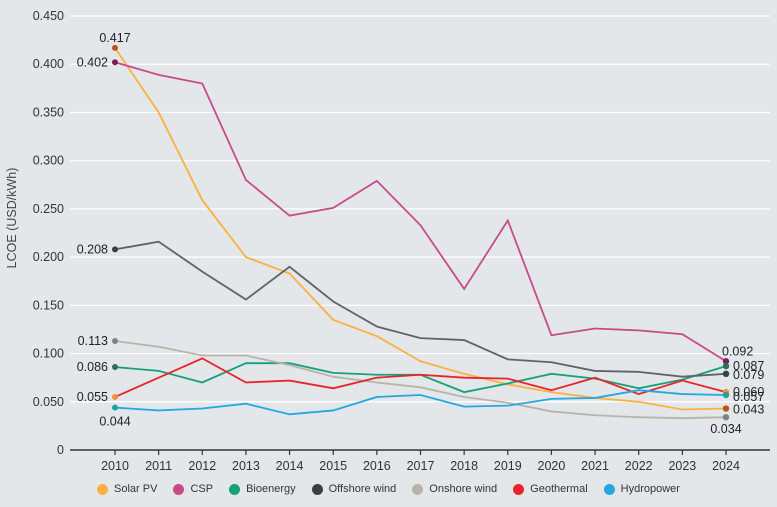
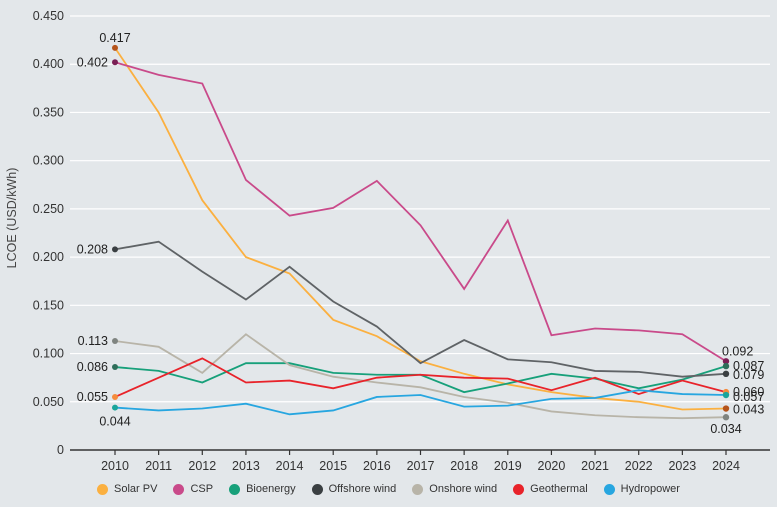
Onshore wind/2012: 0.10 -> 0.08
Onshore wind/2013: 0.10 -> 0.12
Offshore wind/2017: 0.12 -> 0.09
